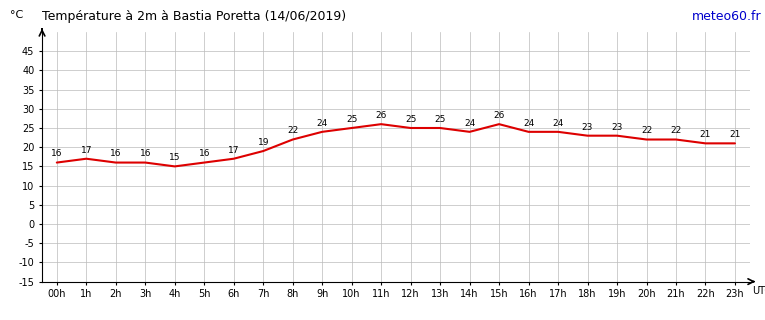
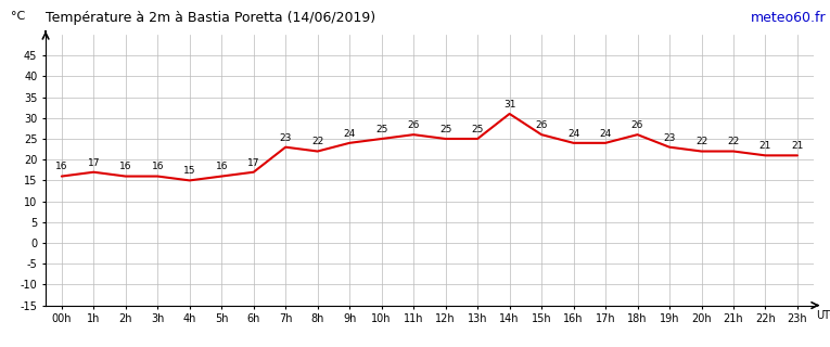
7h: 19 -> 23
14h: 24 -> 31
18h: 23 -> 26
